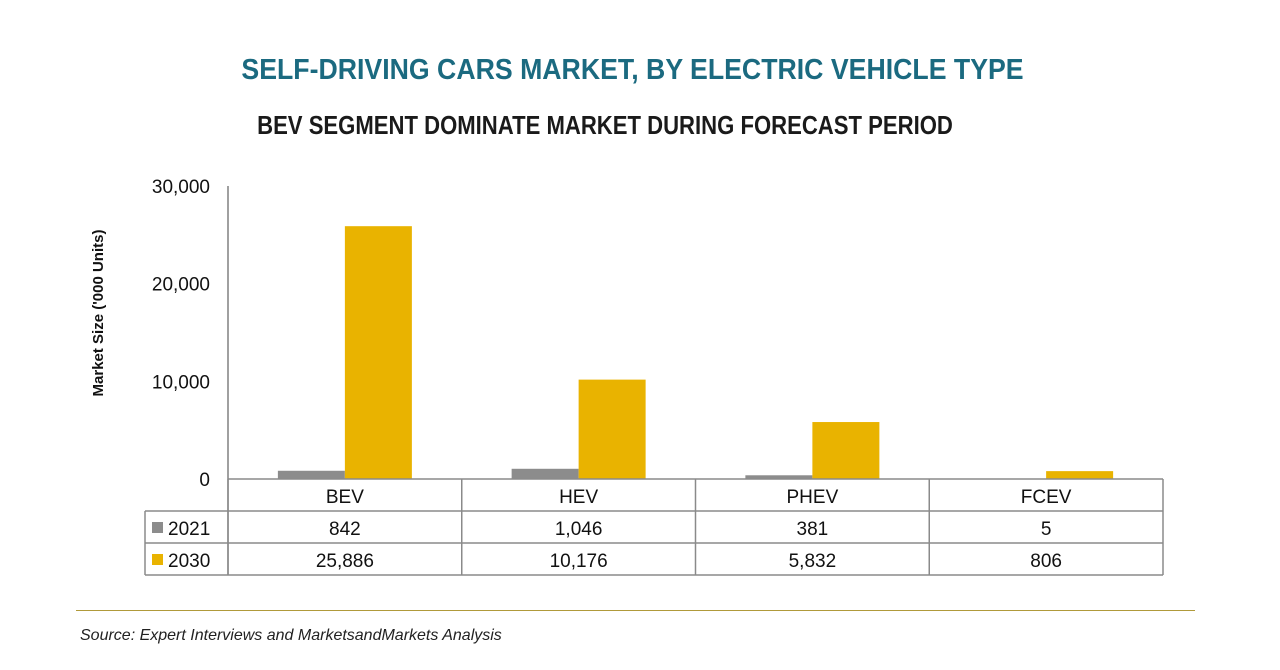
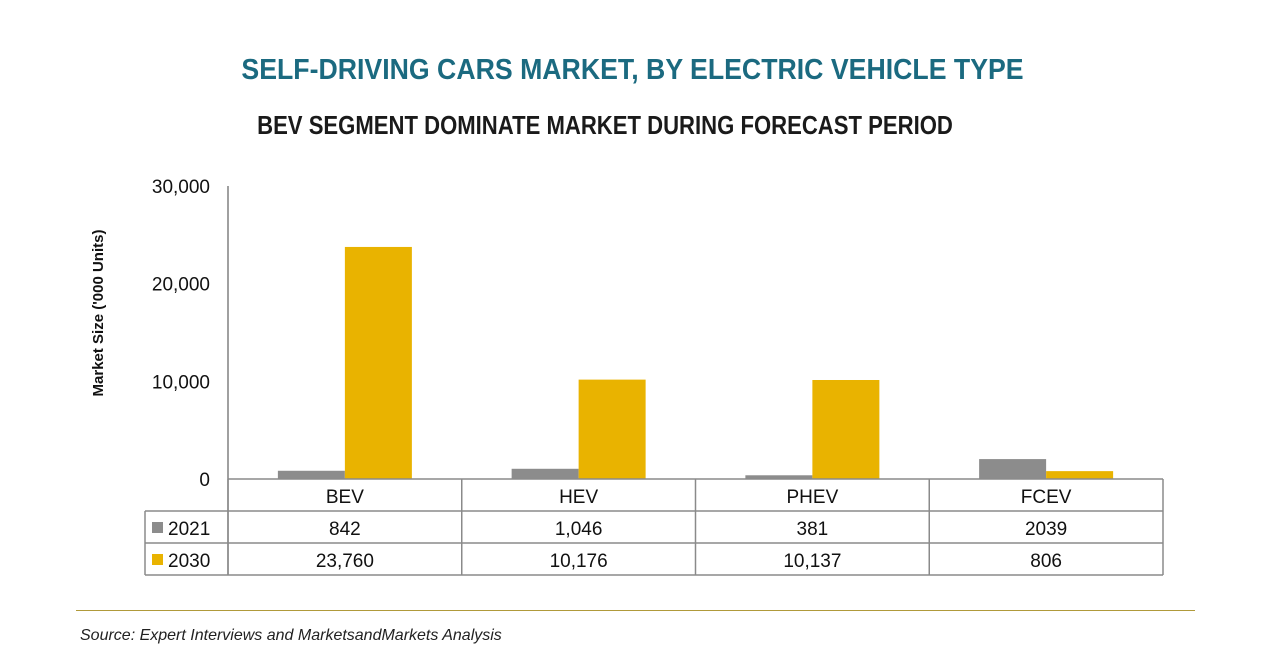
2030/BEV: 25,886 -> 23,760
2030/PHEV: 5,832 -> 10,137
2021/FCEV: 5 -> 2039
